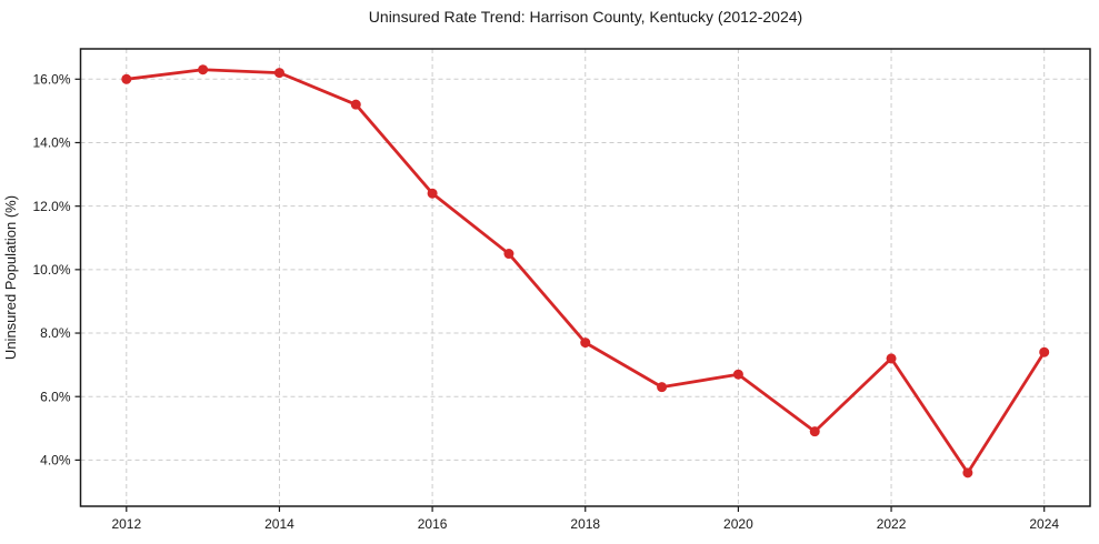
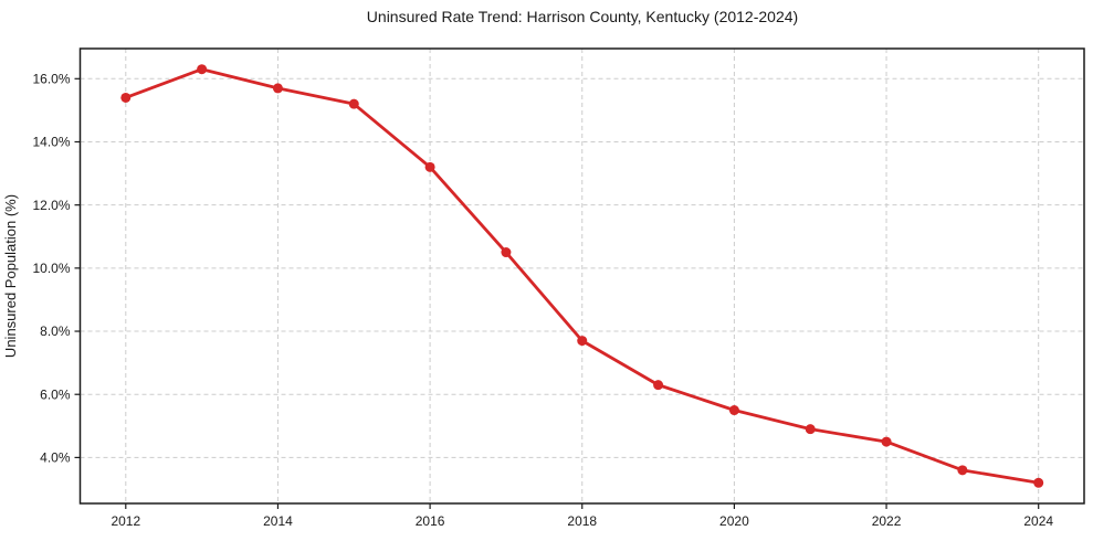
2012: 16.0% -> 15.4%
2014: 16.2% -> 15.7%
2016: 12.4% -> 13.2%
2020: 6.7% -> 5.5%
2022: 7.2% -> 4.5%
2024: 7.4% -> 3.2%
